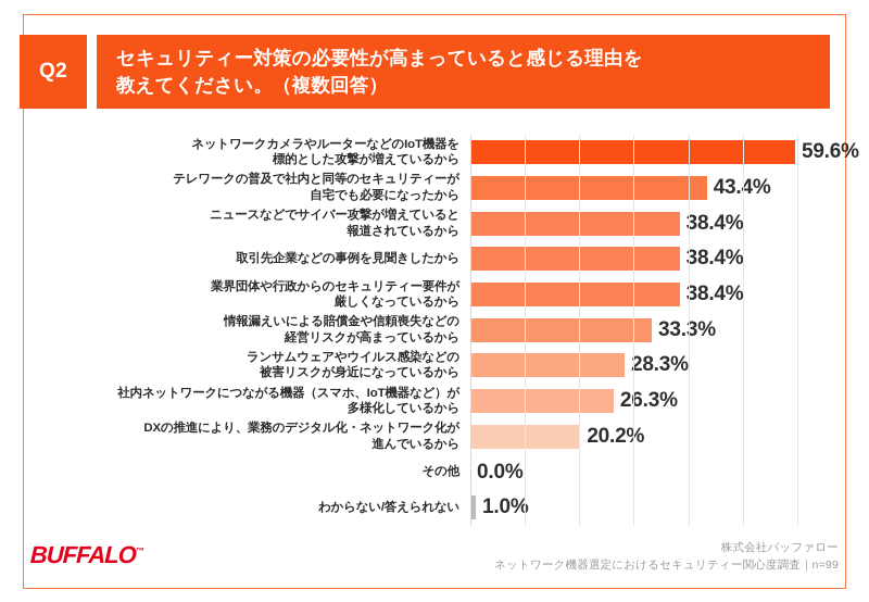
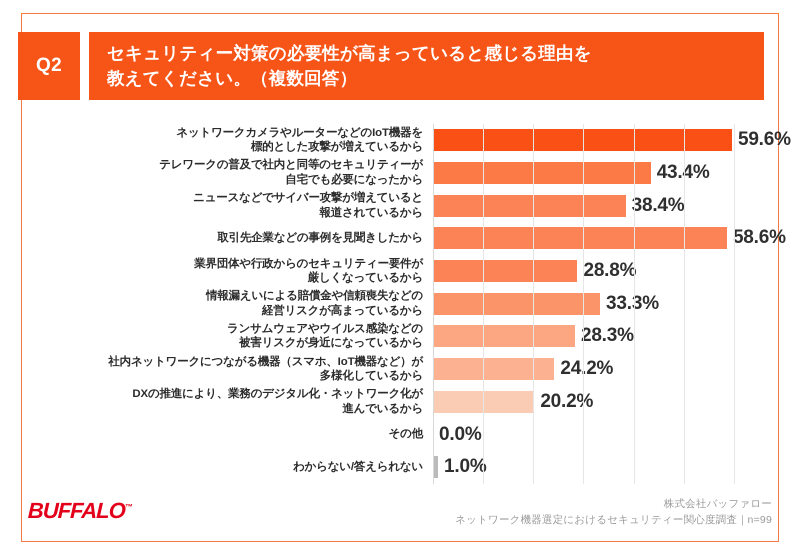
取引先企業などの事例を見聞きしたから: 38.4% -> 58.6%
業界団体や行政からのセキュリティー要件が 厳しくなっているから: 38.4% -> 28.8%
社内ネットワークにつながる機器（スマホ、IoT機器など）が 多様化しているから: 26.3% -> 24.2%
